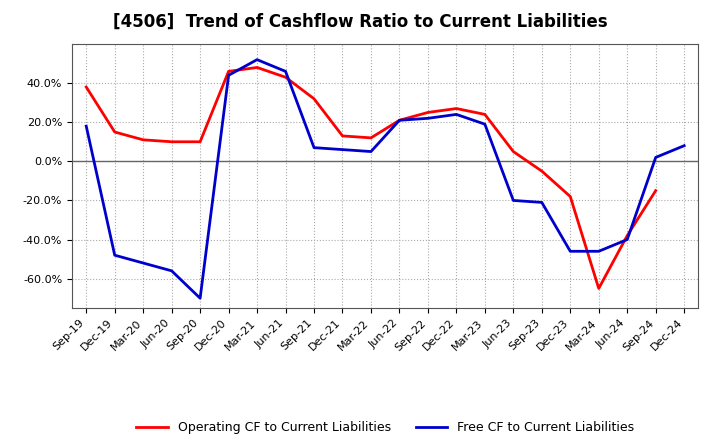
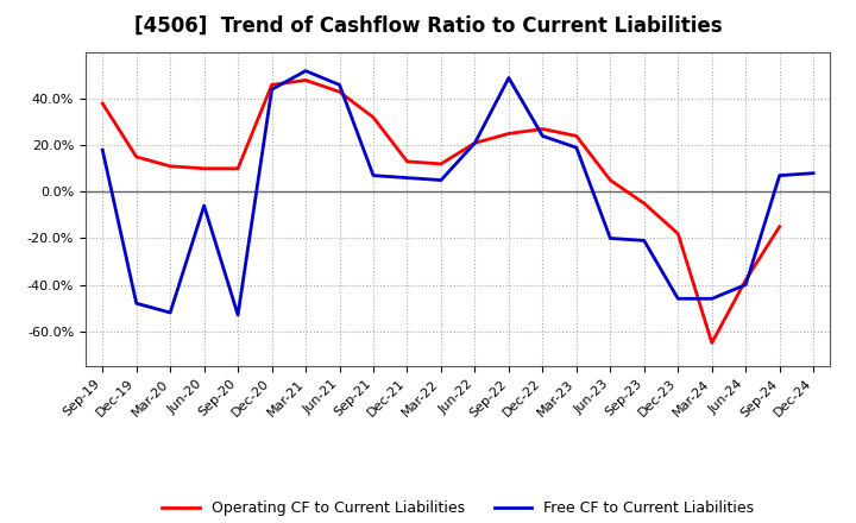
Free CF to Current Liabilities/Jun-20: -56% -> -6%
Free CF to Current Liabilities/Sep-20: -70% -> -53%
Free CF to Current Liabilities/Sep-22: 22% -> 49%
Free CF to Current Liabilities/Sep-24: 2% -> 7%
